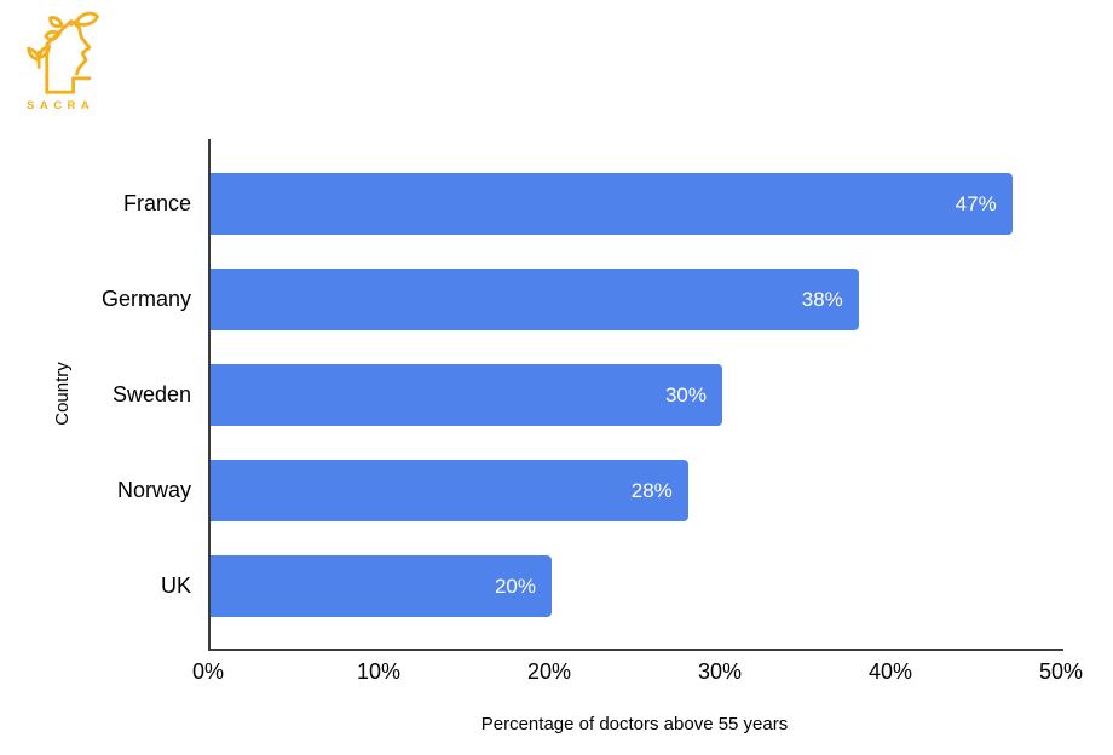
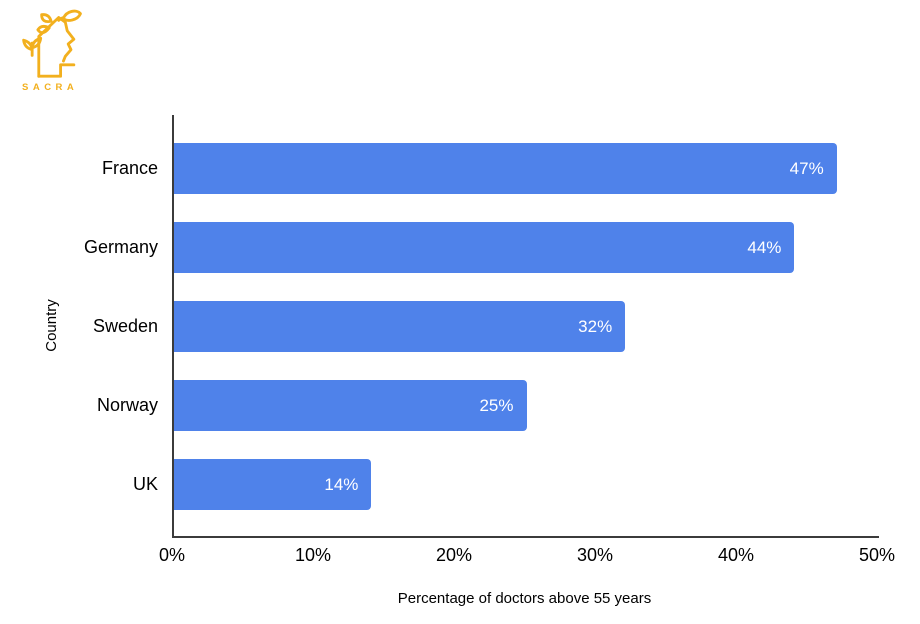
Germany: 38% -> 44%
Sweden: 30% -> 32%
Norway: 28% -> 25%
UK: 20% -> 14%
